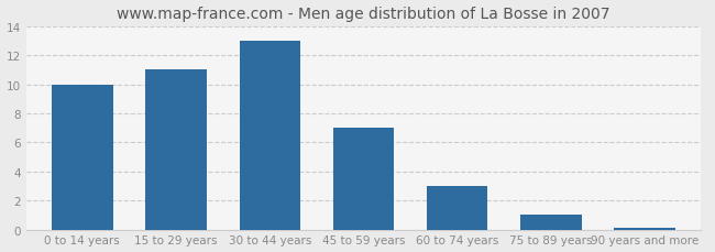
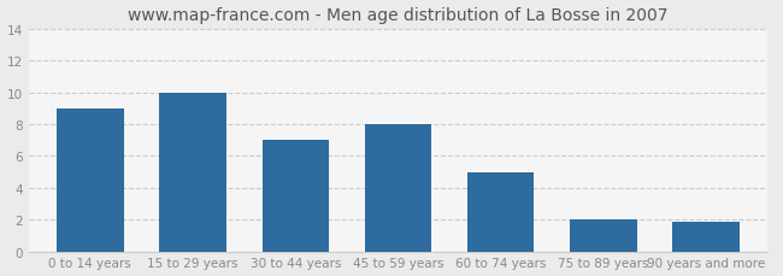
0 to 14 years: 10.0 -> 9.0
15 to 29 years: 11.0 -> 10.0
30 to 44 years: 13.0 -> 7.0
45 to 59 years: 7.0 -> 8.0
60 to 74 years: 3.0 -> 5.0
75 to 89 years: 1.0 -> 2.0
90 years and more: 0.1 -> 1.9
